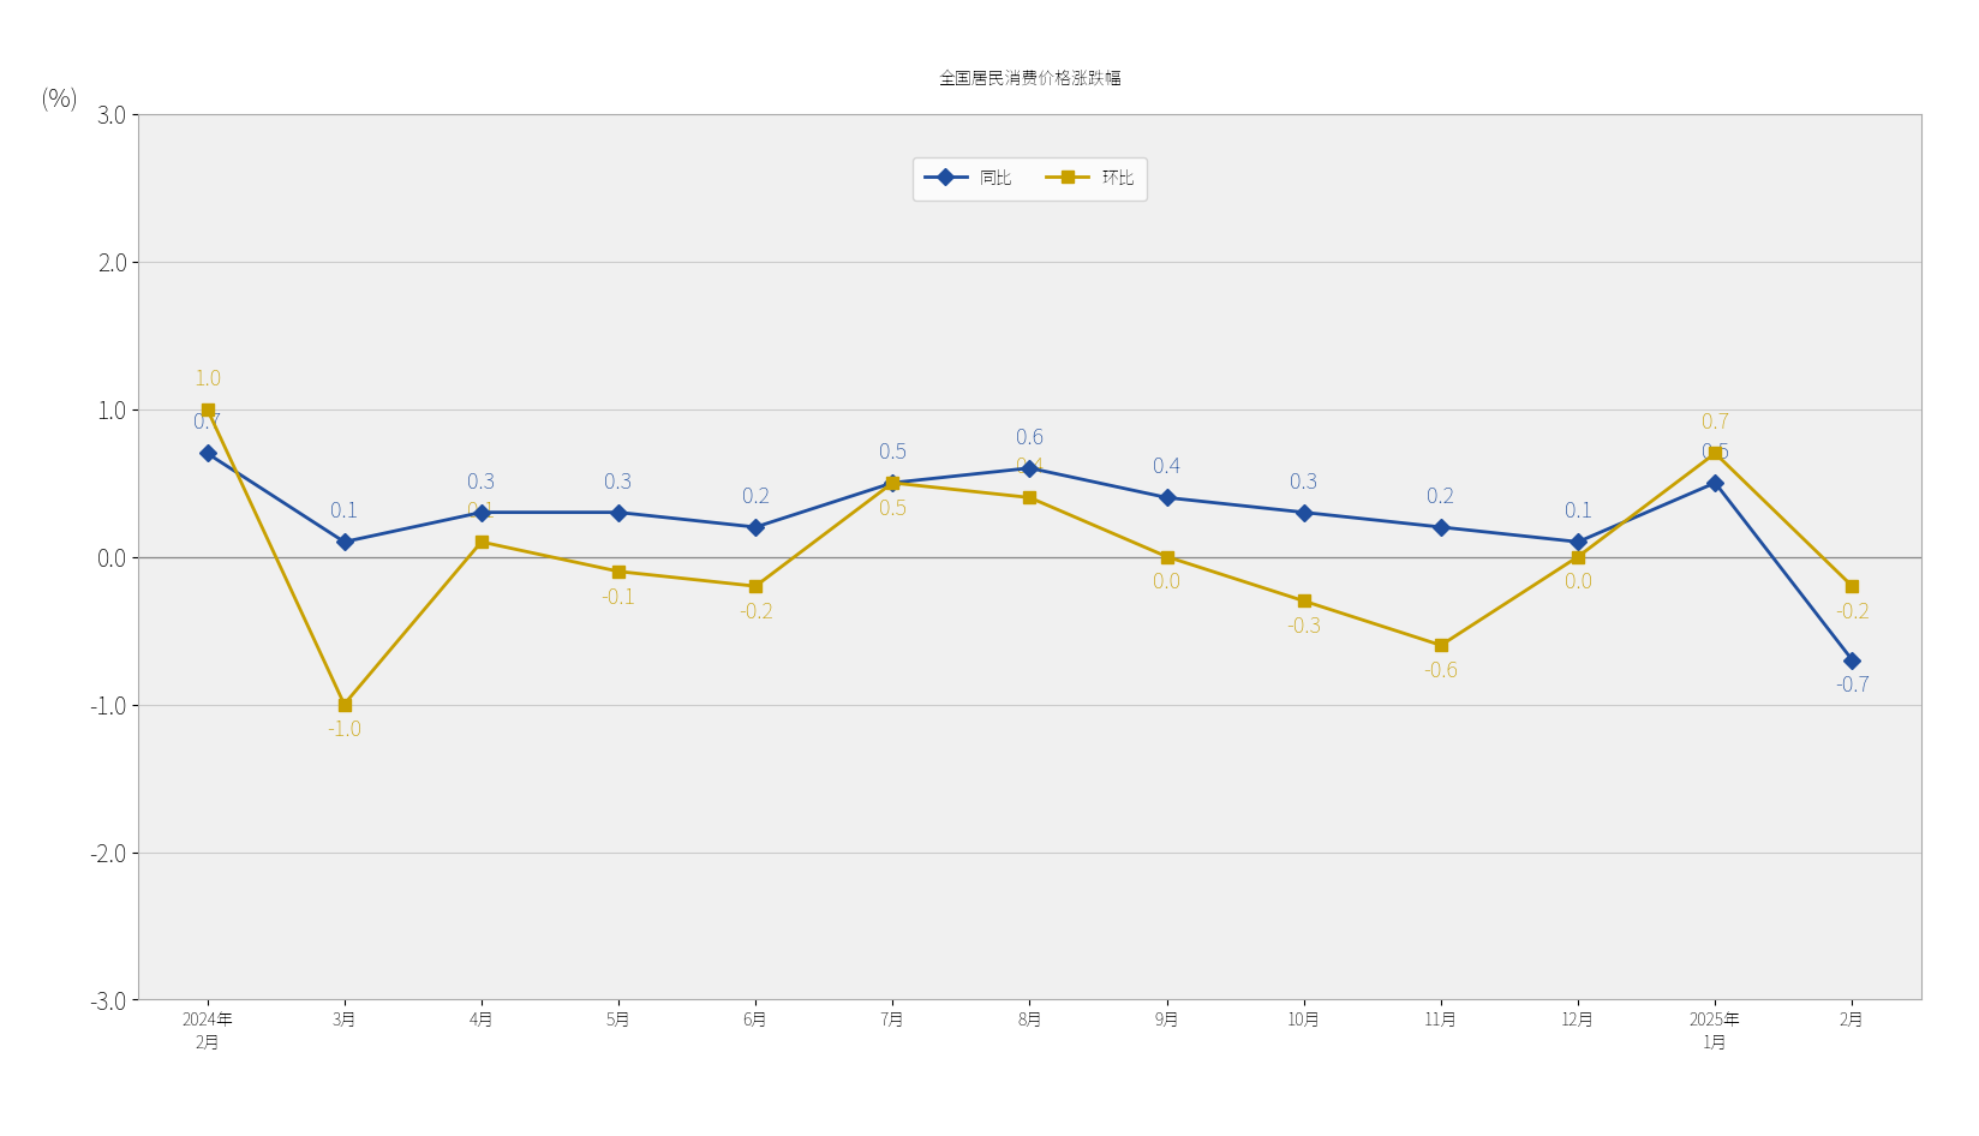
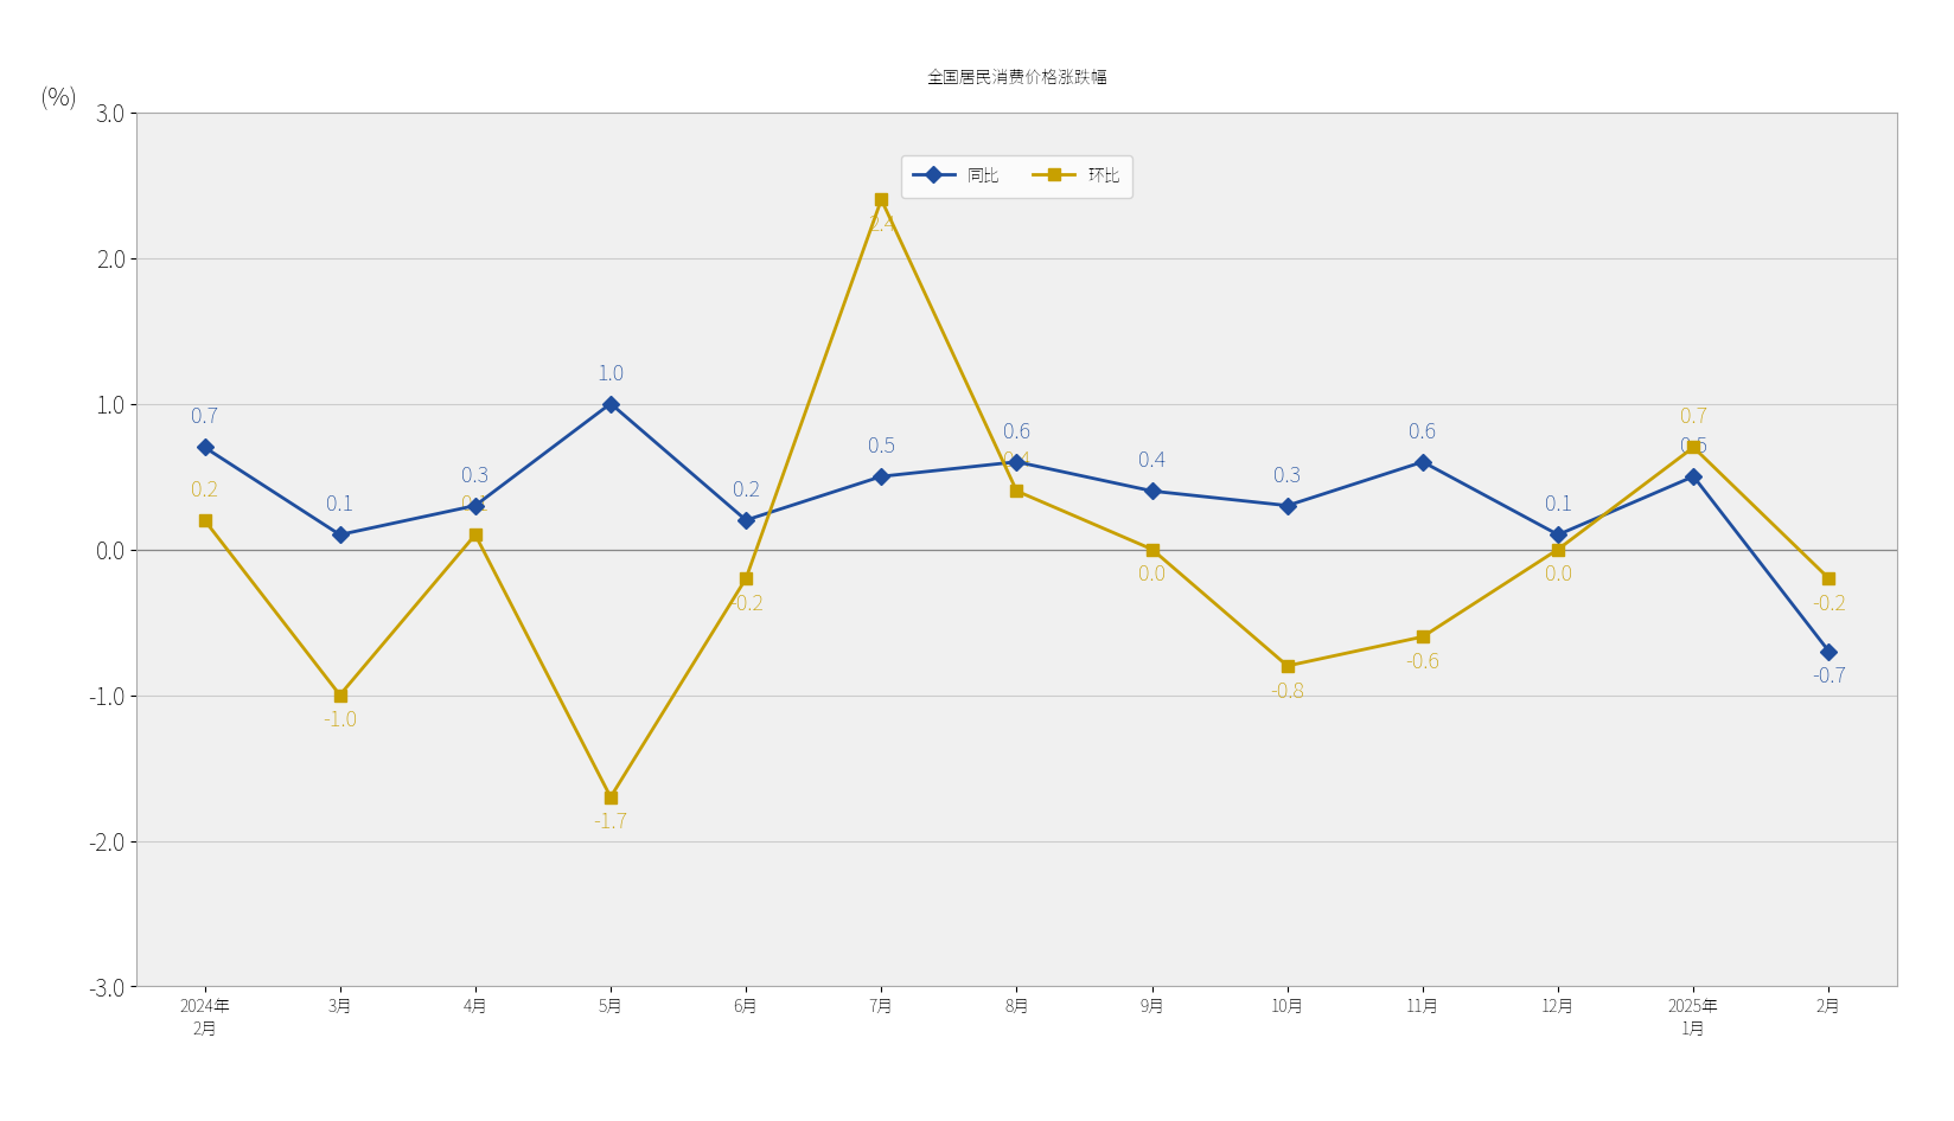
环比/2024年 2月: 1.0 -> 0.2
同比/5月: 0.3 -> 1.0
环比/5月: -0.1 -> -1.7
环比/7月: 0.5 -> 2.4
环比/10月: -0.3 -> -0.8
同比/11月: 0.2 -> 0.6
